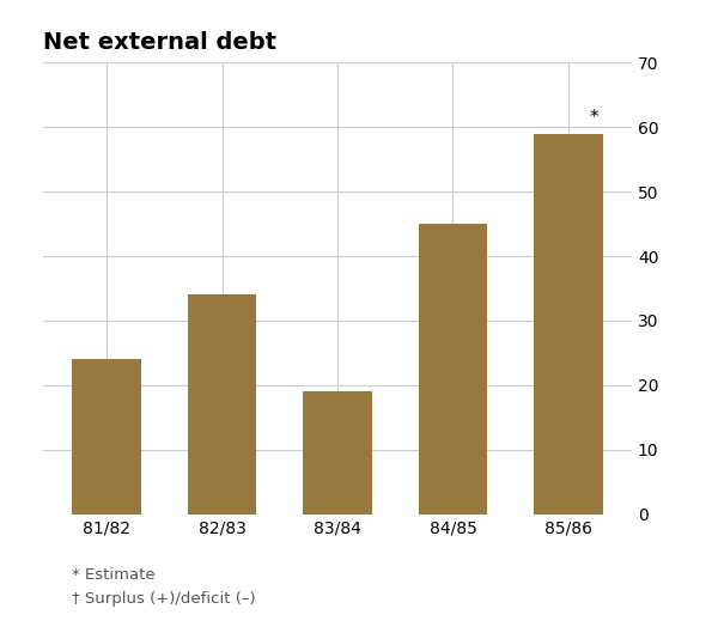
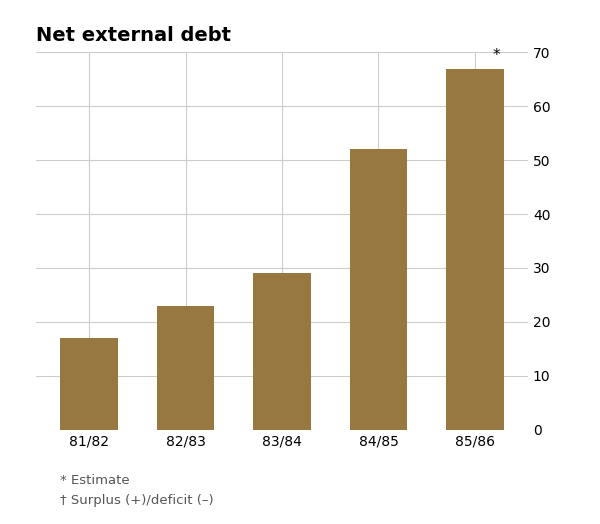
81/82: 24 -> 17
82/83: 34 -> 23
83/84: 19 -> 29
84/85: 45 -> 52
85/86: 59 -> 67
